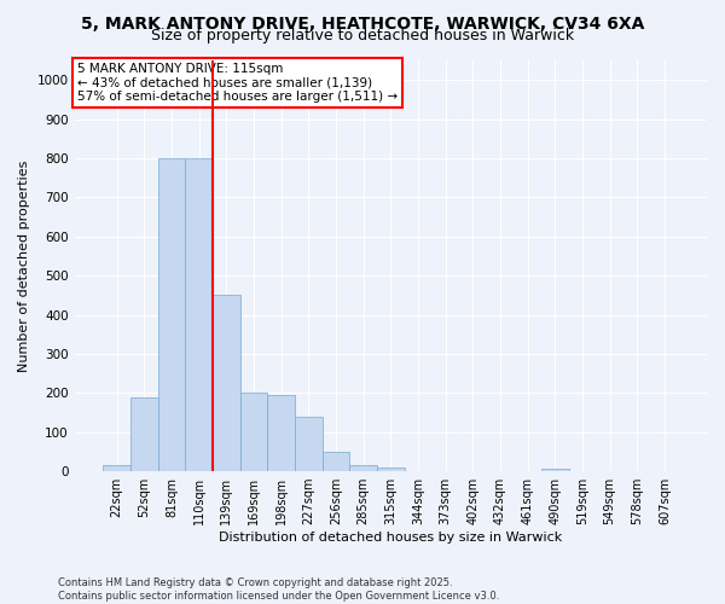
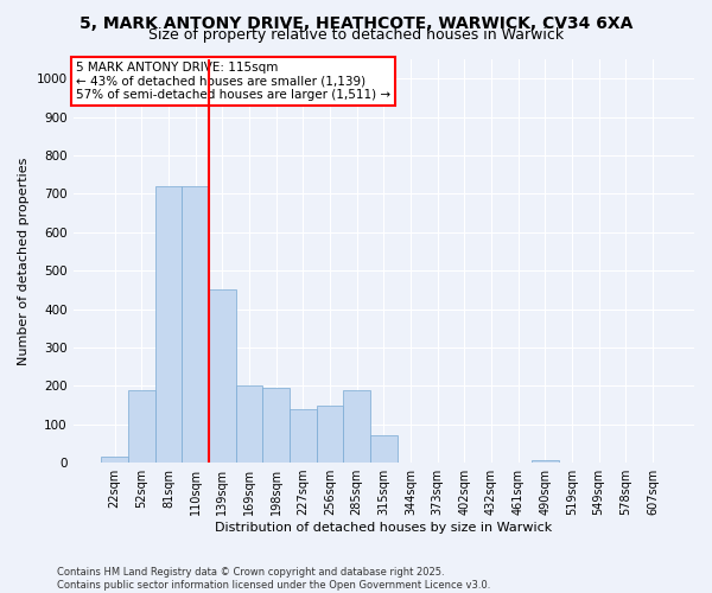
81sqm: 800 -> 720
110sqm: 800 -> 720
256sqm: 50 -> 150
285sqm: 15 -> 190
315sqm: 10 -> 70
